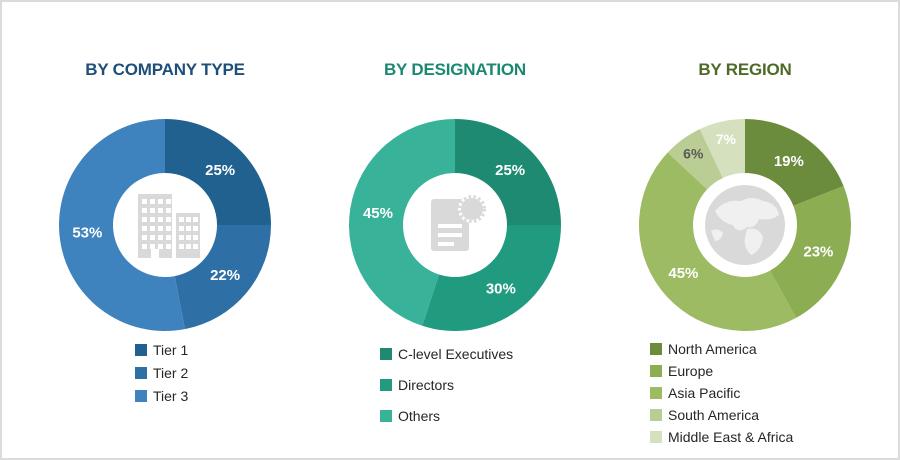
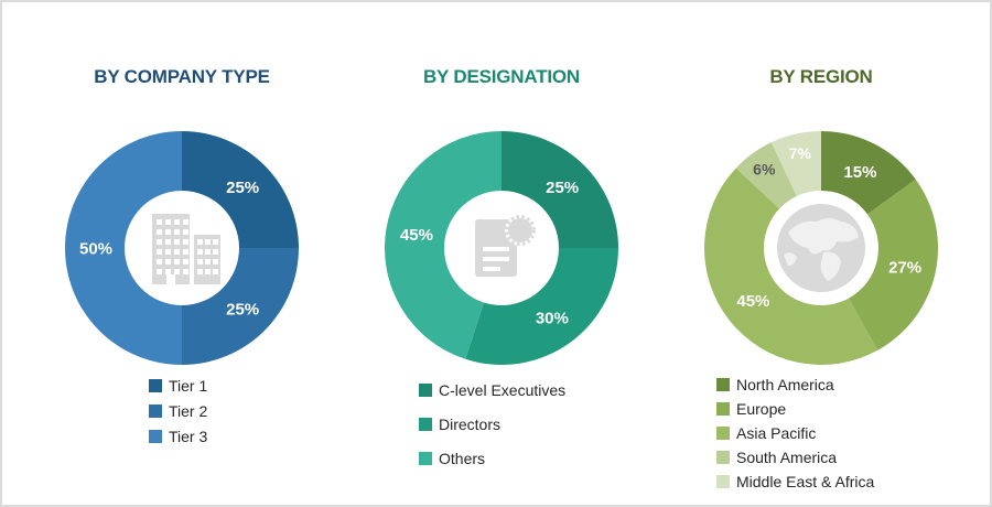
BY COMPANY TYPE/Tier 2: 22% -> 25%
BY COMPANY TYPE/Tier 3: 53% -> 50%
BY REGION/North America: 19% -> 15%
BY REGION/Europe: 23% -> 27%
